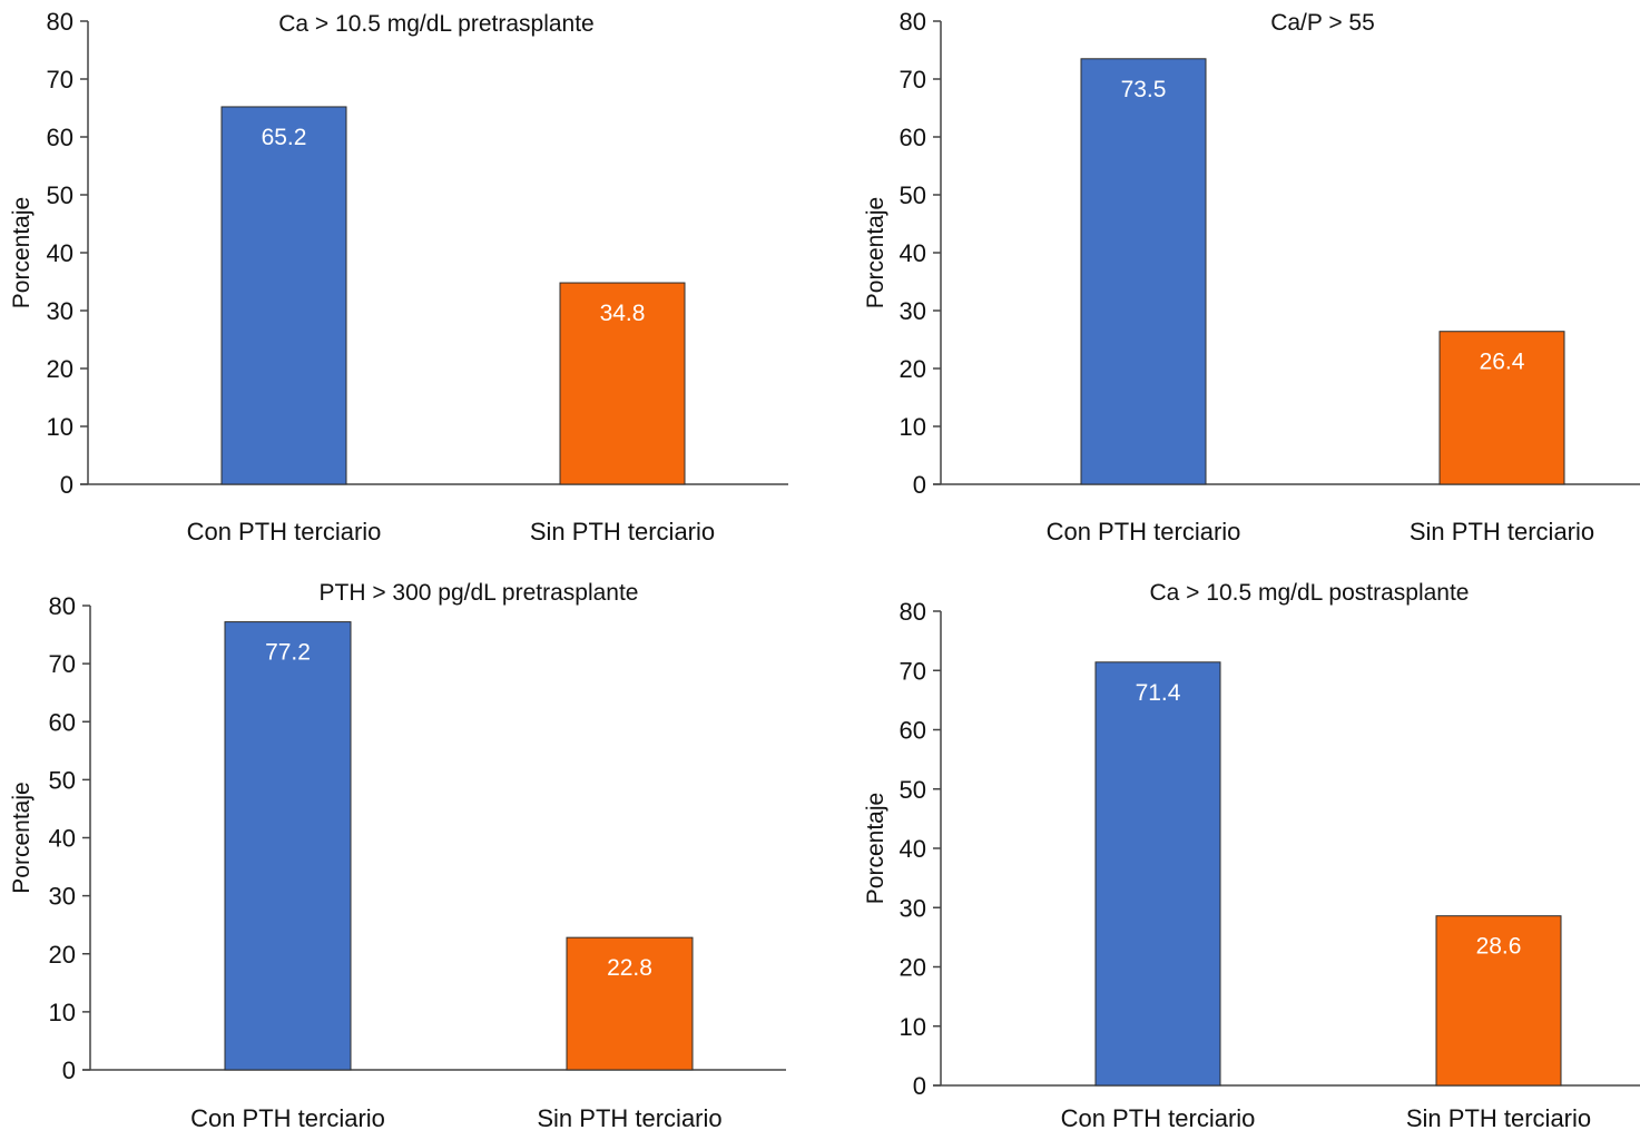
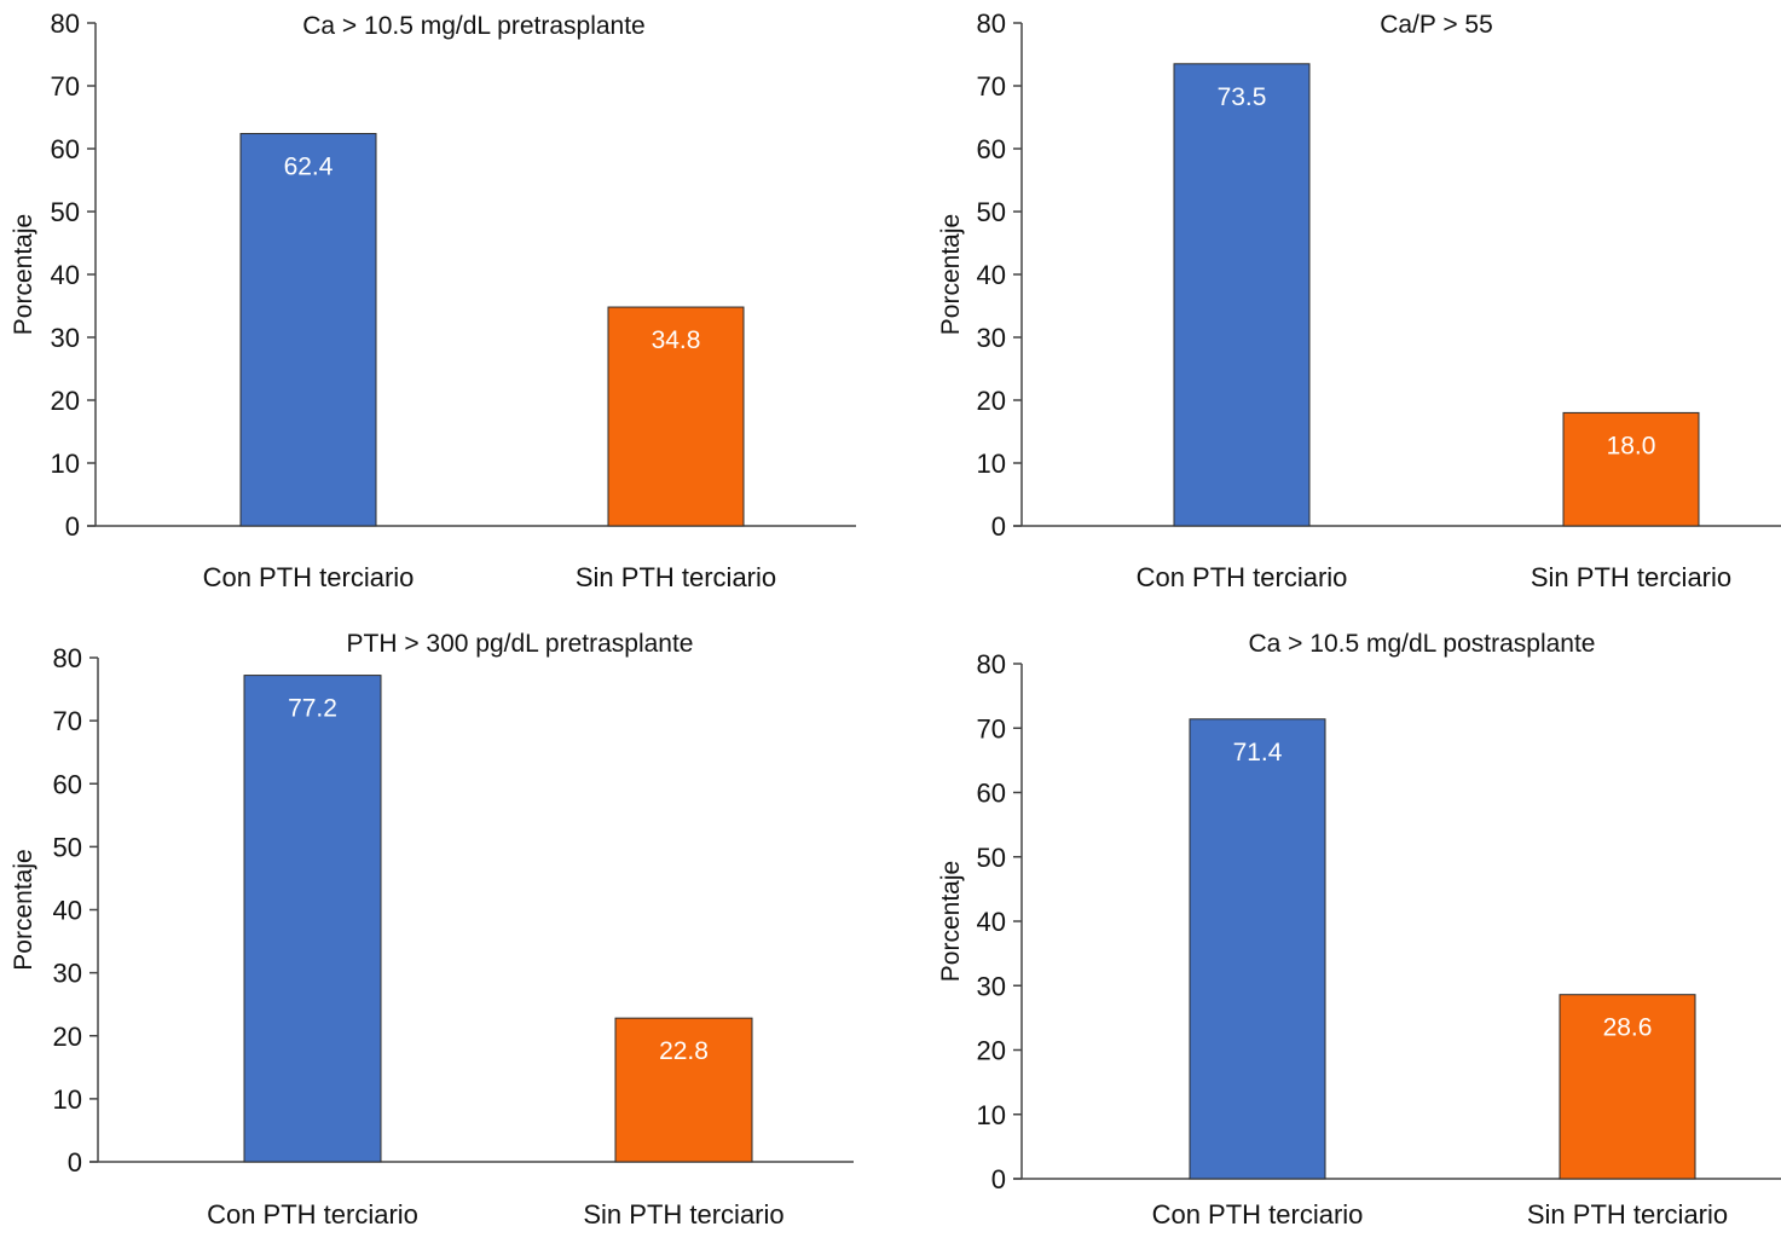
Ca > 10.5 mg/dL pretrasplante/Con PTH terciario: 65.2 -> 62.4
Ca/P > 55/Sin PTH terciario: 26.4 -> 18.0
